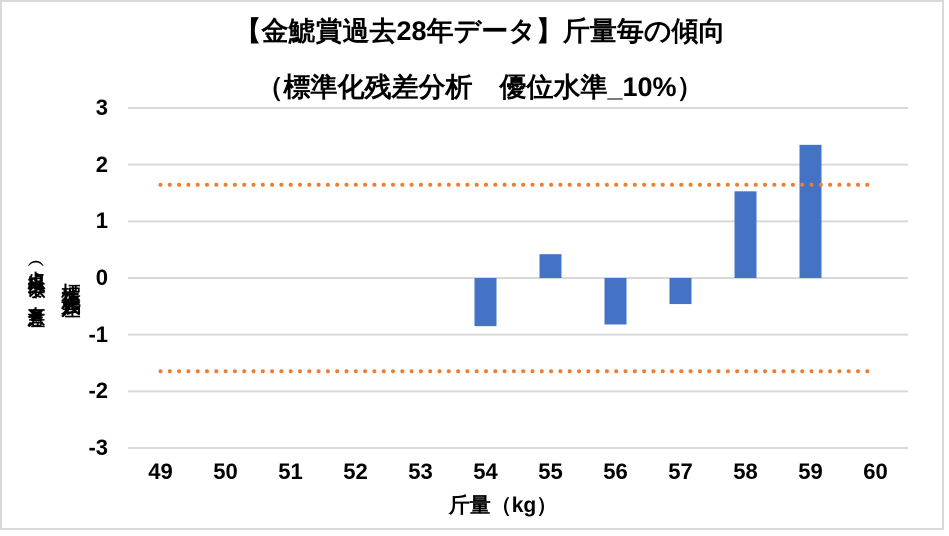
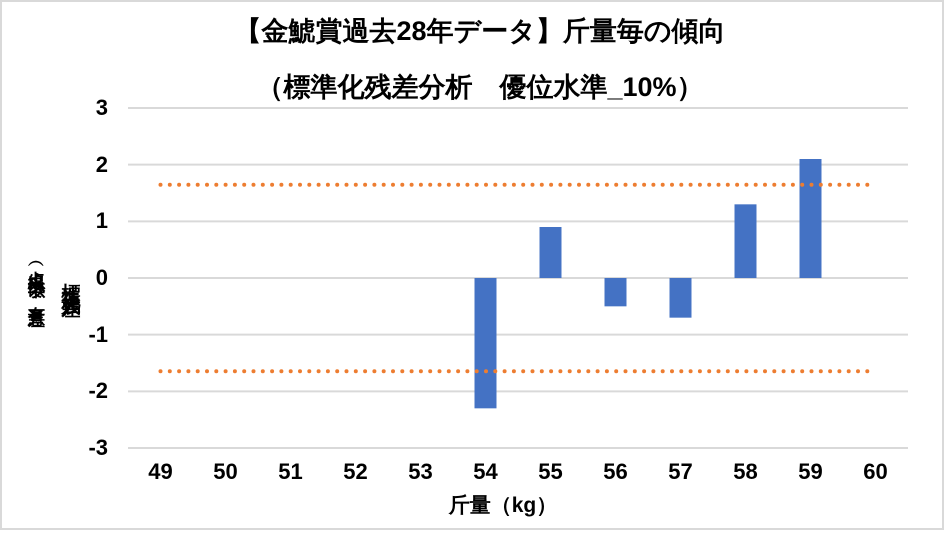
54: -0.8 -> -2.3
55: 0.4 -> 0.9
56: -0.8 -> -0.5
57: -0.5 -> -0.7
58: 1.5 -> 1.3
59: 2.4 -> 2.1
